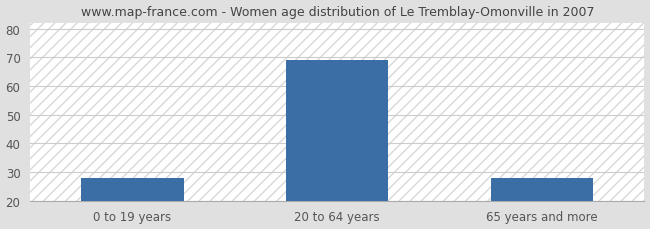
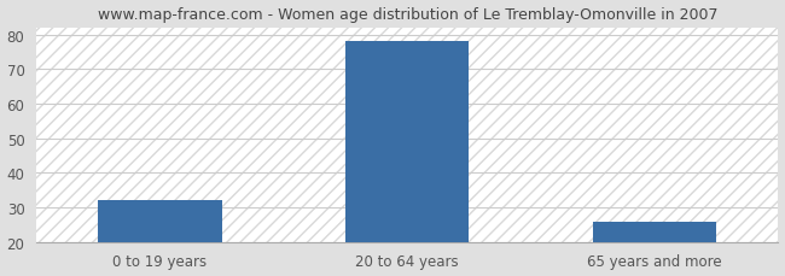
0 to 19 years: 28 -> 32
20 to 64 years: 69 -> 78
65 years and more: 28 -> 26
